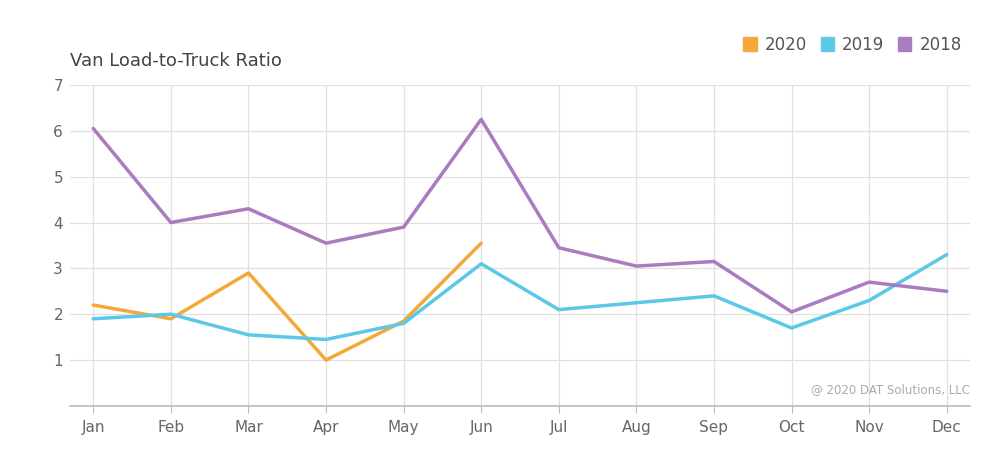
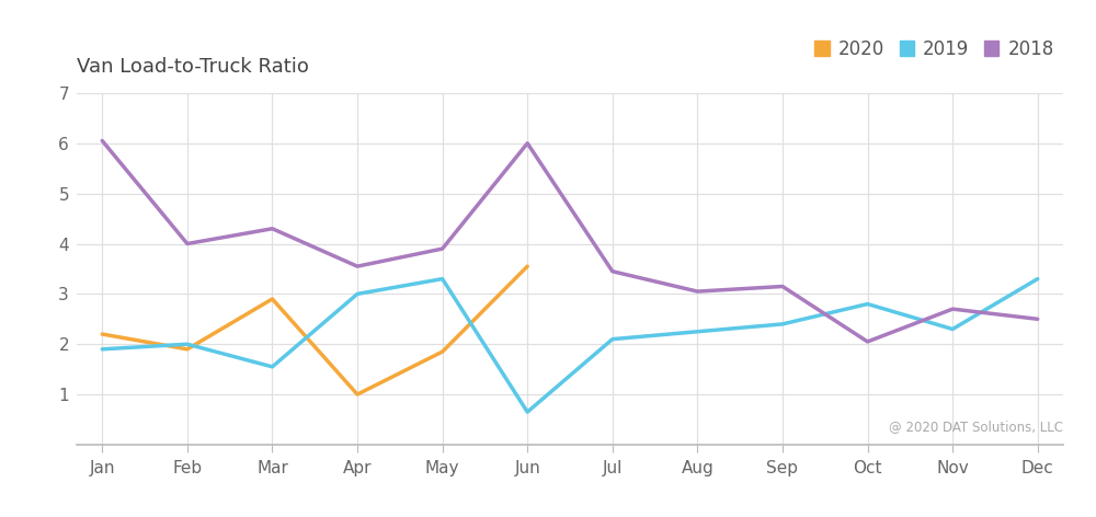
2019/Apr: 1.45 -> 3.00
2019/May: 1.80 -> 3.30
2019/Jun: 3.10 -> 0.65
2018/Jun: 6.25 -> 6.00
2019/Oct: 1.70 -> 2.80
